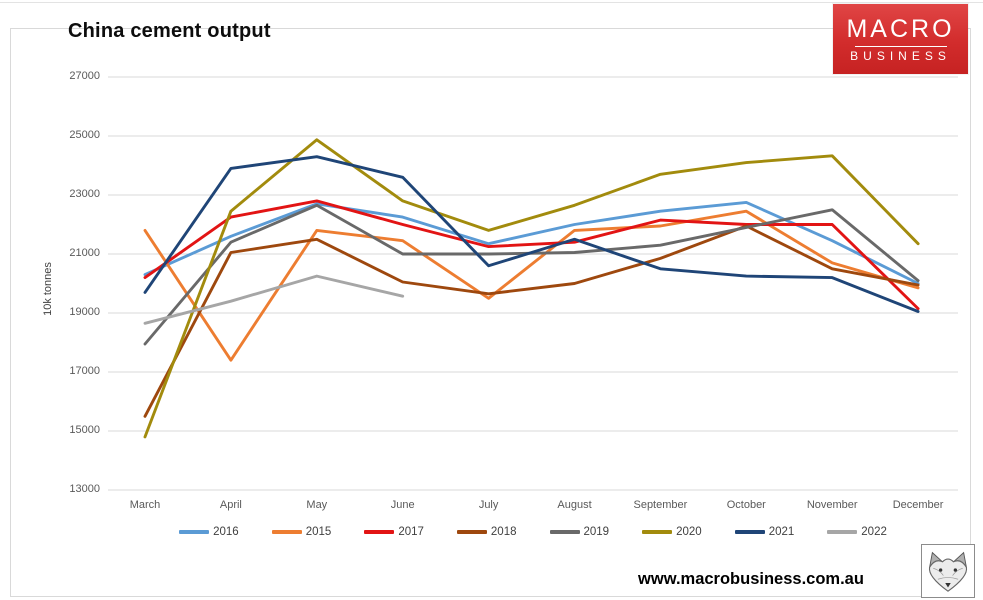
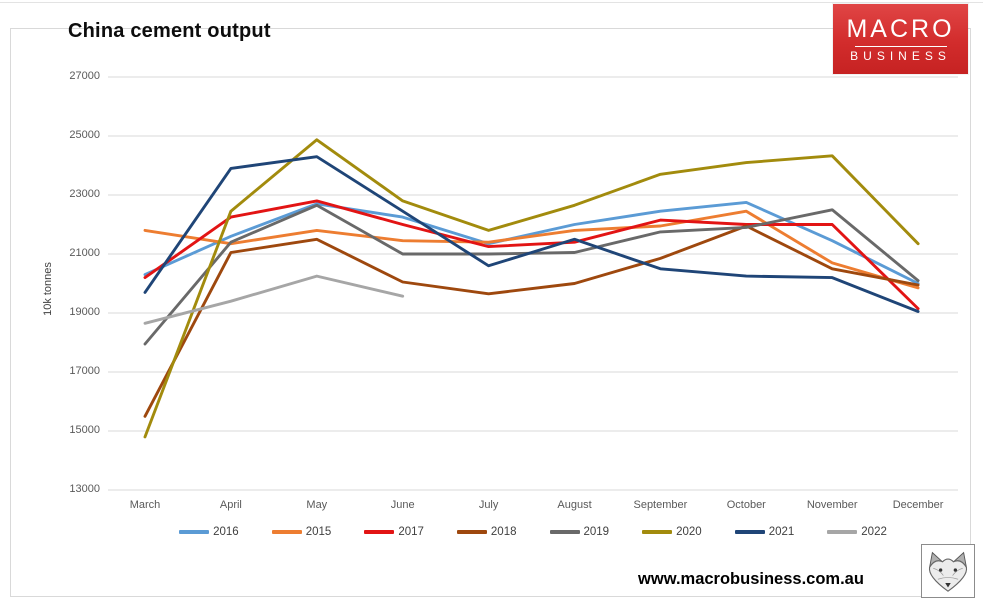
2015/April: 17400 -> 21400
2021/June: 23600 -> 22400
2015/July: 19500 -> 21400
2019/September: 21300 -> 21800
